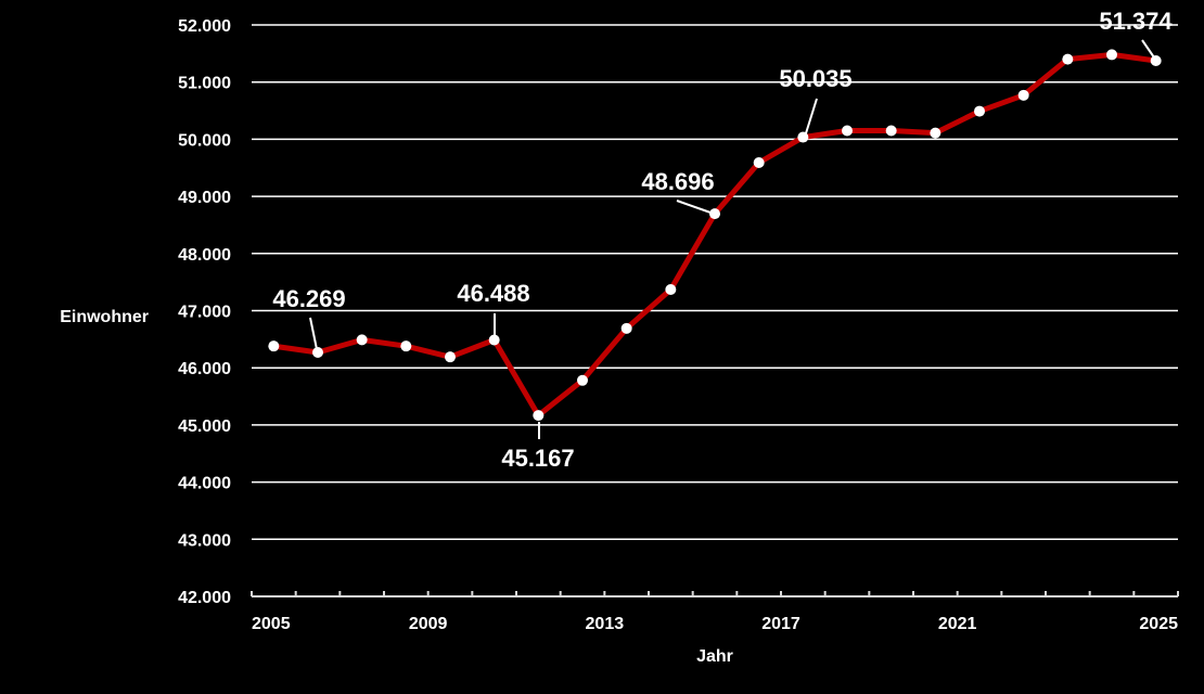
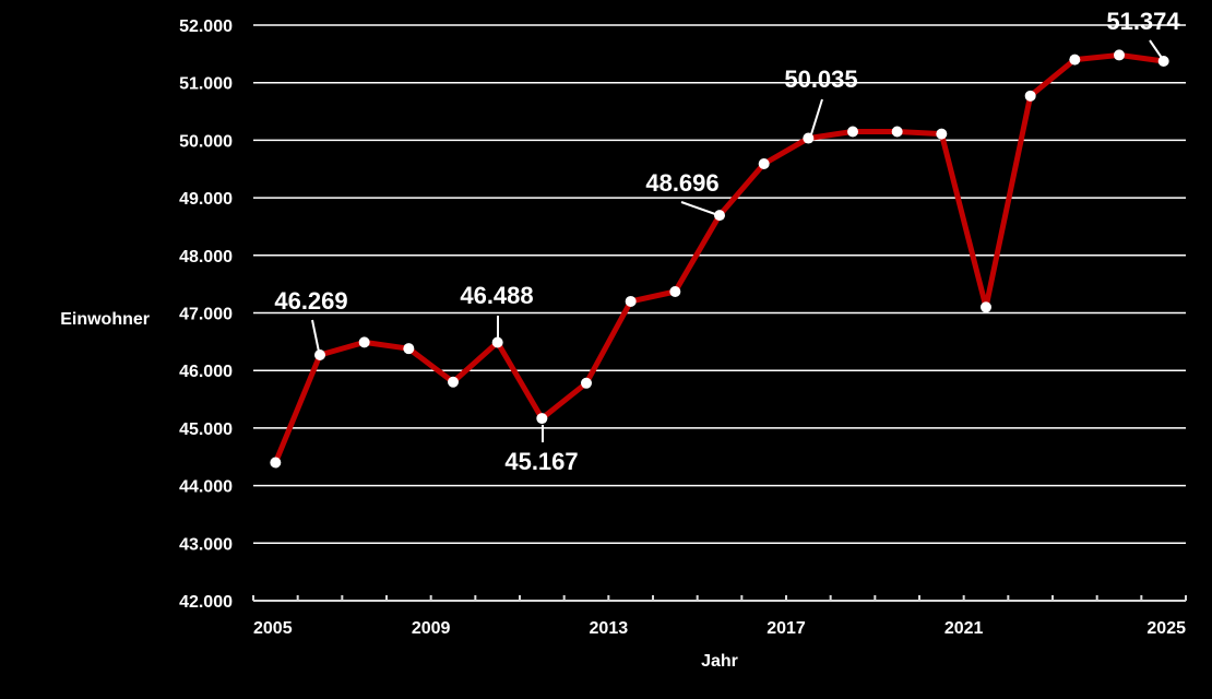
2005: 46400 -> 44400
2009: 46200 -> 45800
2013: 46700 -> 47200
2021: 50500 -> 47100
